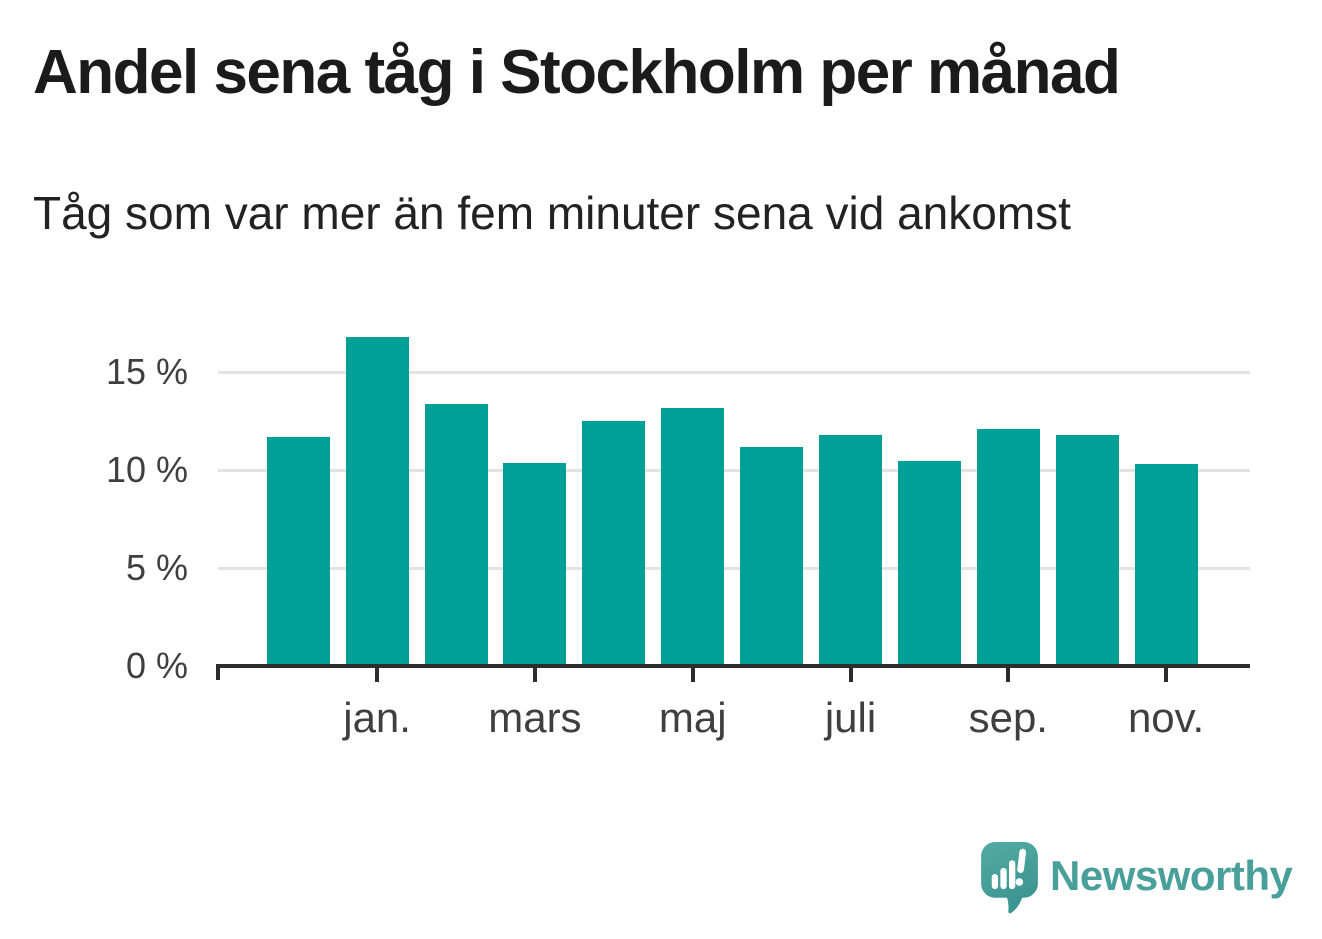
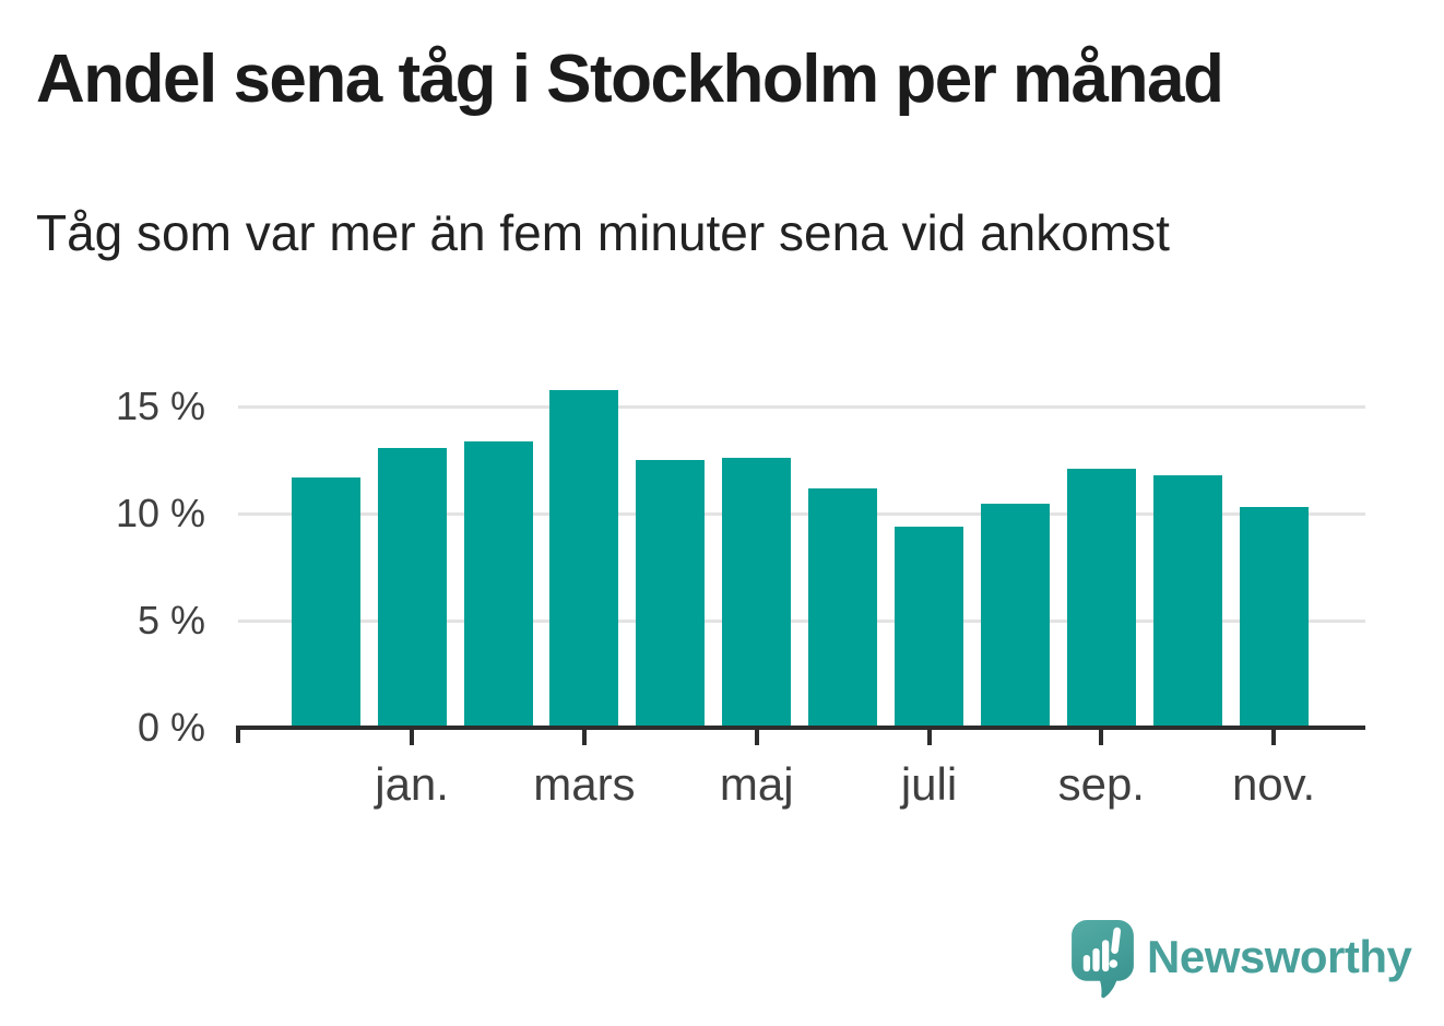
jan.: 16.8% -> 13.1%
mars: 10.4% -> 15.8%
maj: 13.2% -> 12.6%
juli: 11.8% -> 9.4%
